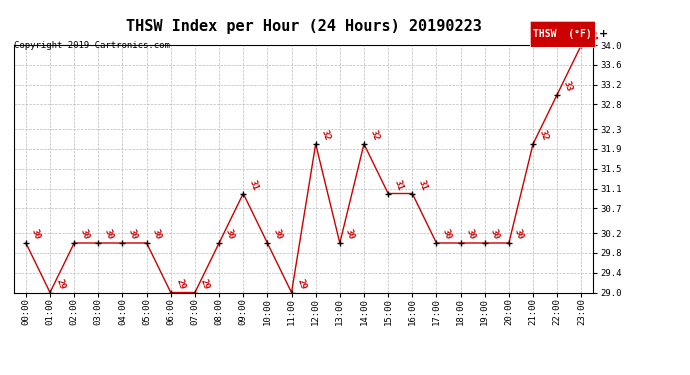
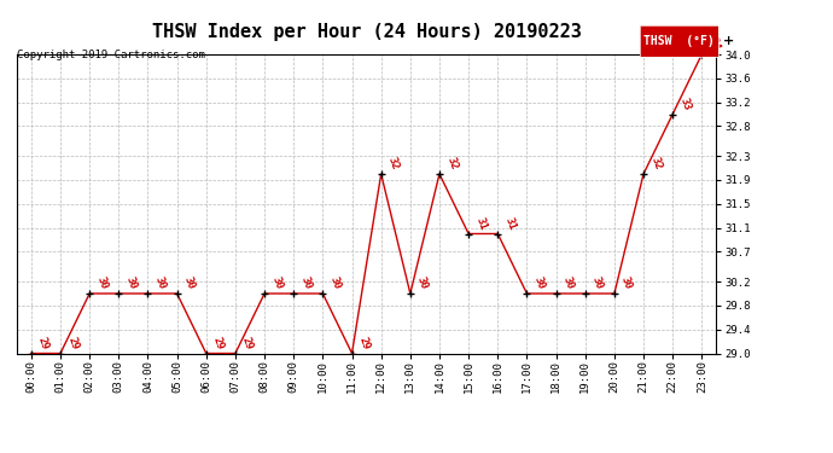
00:00: 30 -> 29
09:00: 31 -> 30
